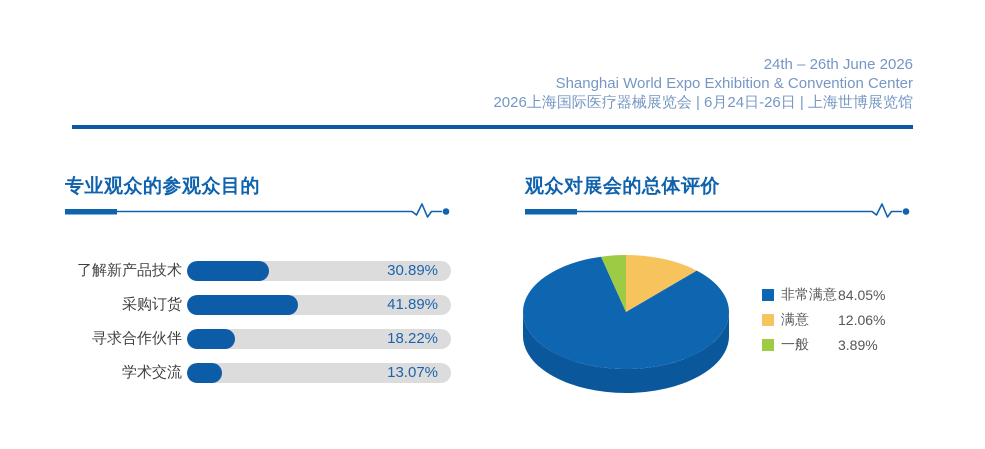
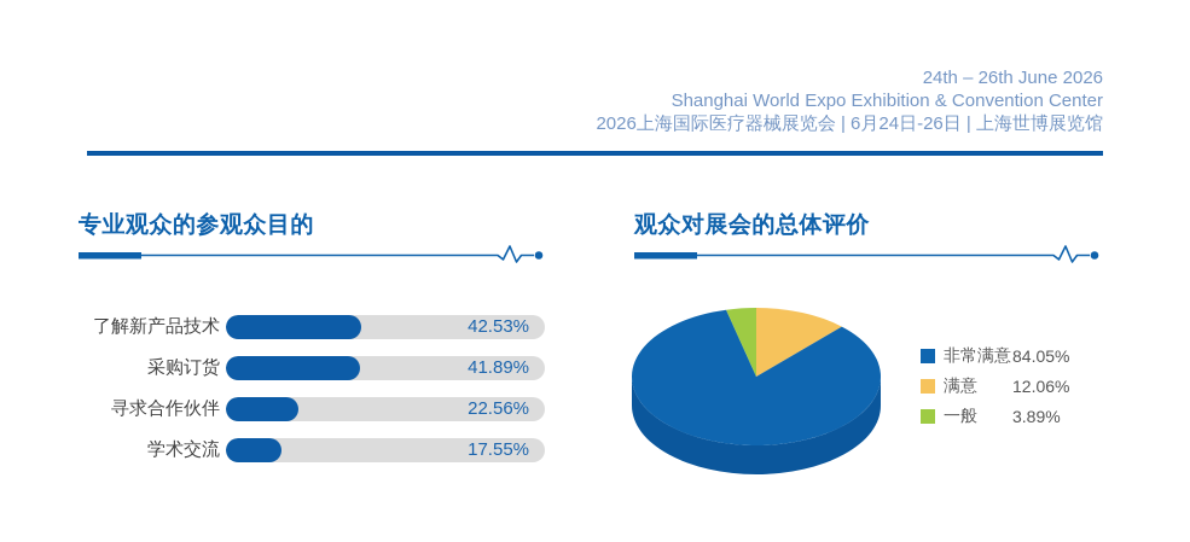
专业观众的参观众目的/了解新产品技术: 30.89% -> 42.53%
专业观众的参观众目的/寻求合作伙伴: 18.22% -> 22.56%
专业观众的参观众目的/学术交流: 13.07% -> 17.55%
